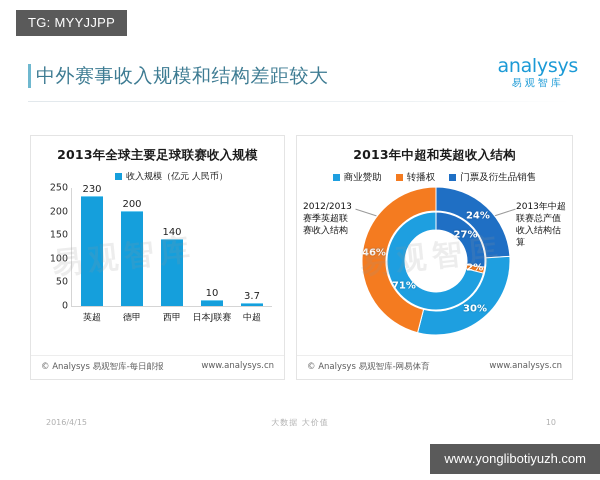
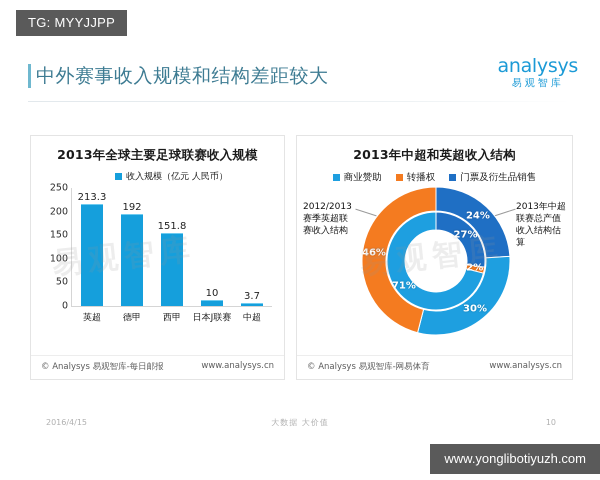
2013年全球主要足球联赛收入规模/英超: 230 -> 213.3
2013年全球主要足球联赛收入规模/德甲: 200 -> 192
2013年全球主要足球联赛收入规模/西甲: 140 -> 151.8
